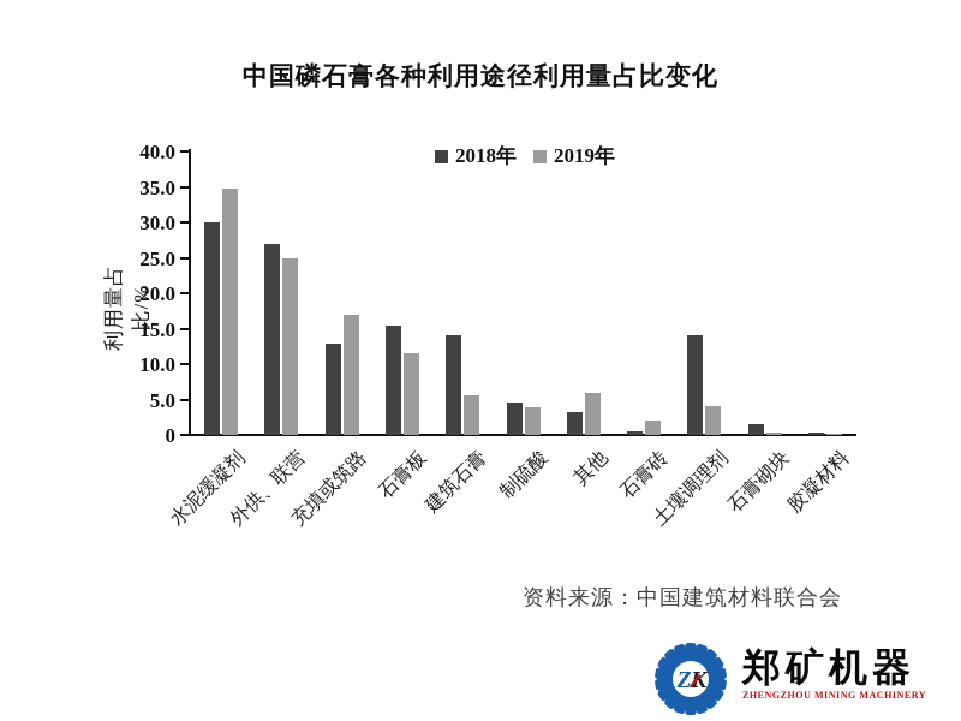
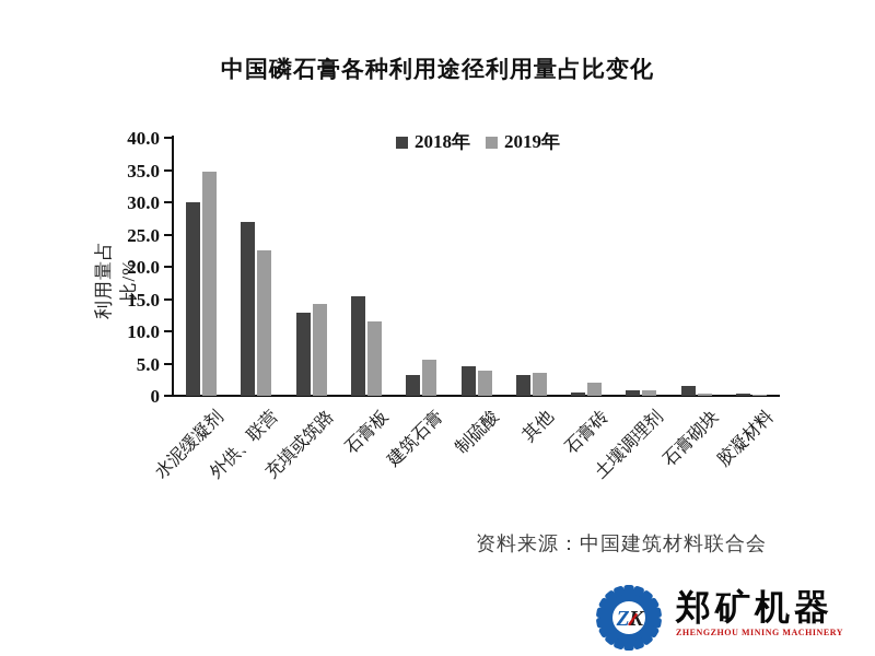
2019年/外供、联营: 25 -> 22
2019年/充填或筑路: 17 -> 14
2018年/建筑石膏: 14 -> 3
2019年/其他: 6 -> 4
2018年/土壤调理剂: 14 -> 1
2019年/土壤调理剂: 4 -> 1
